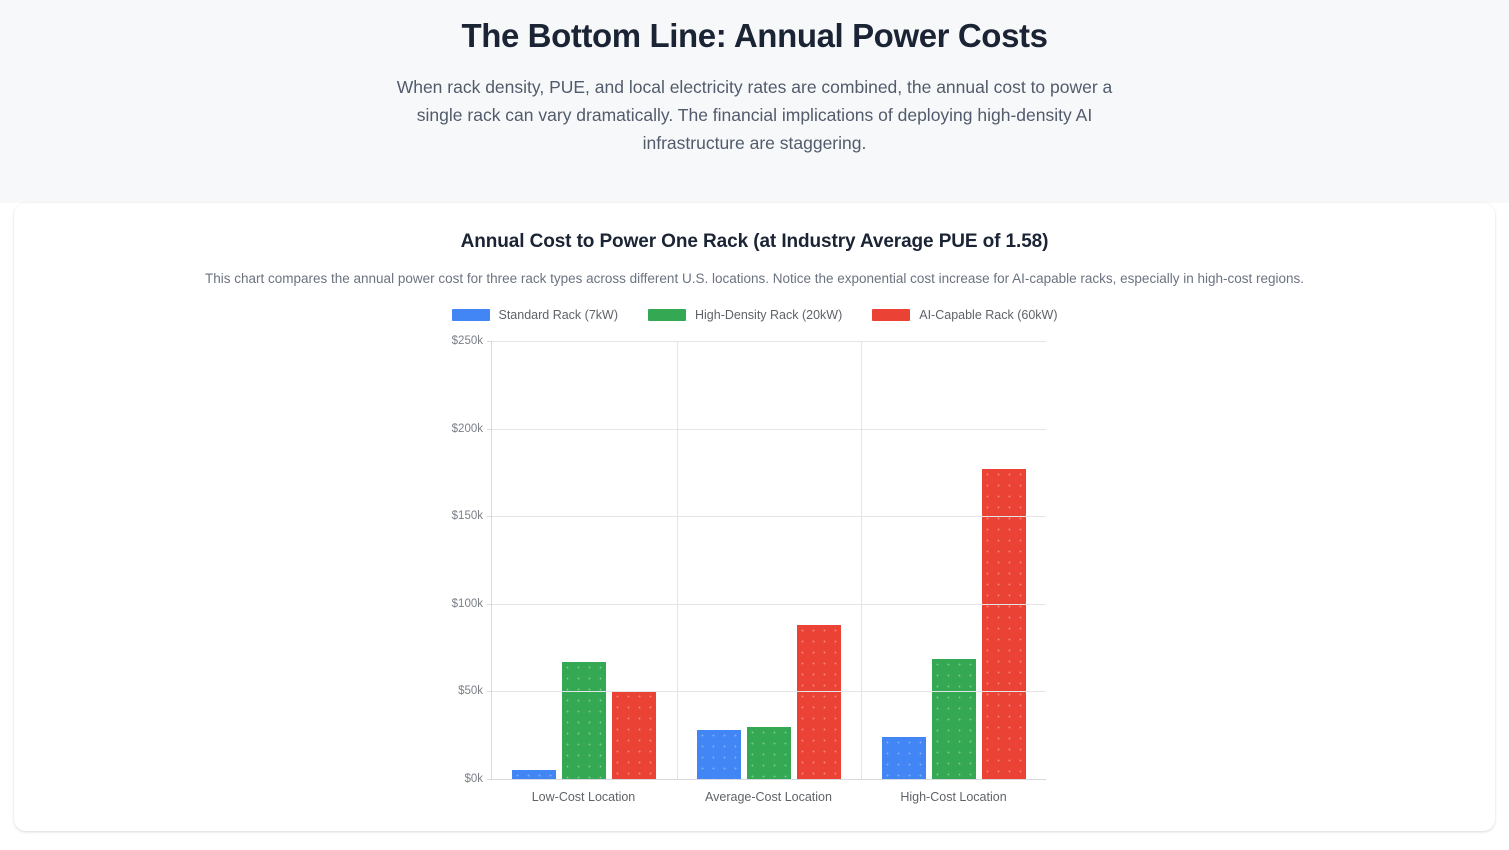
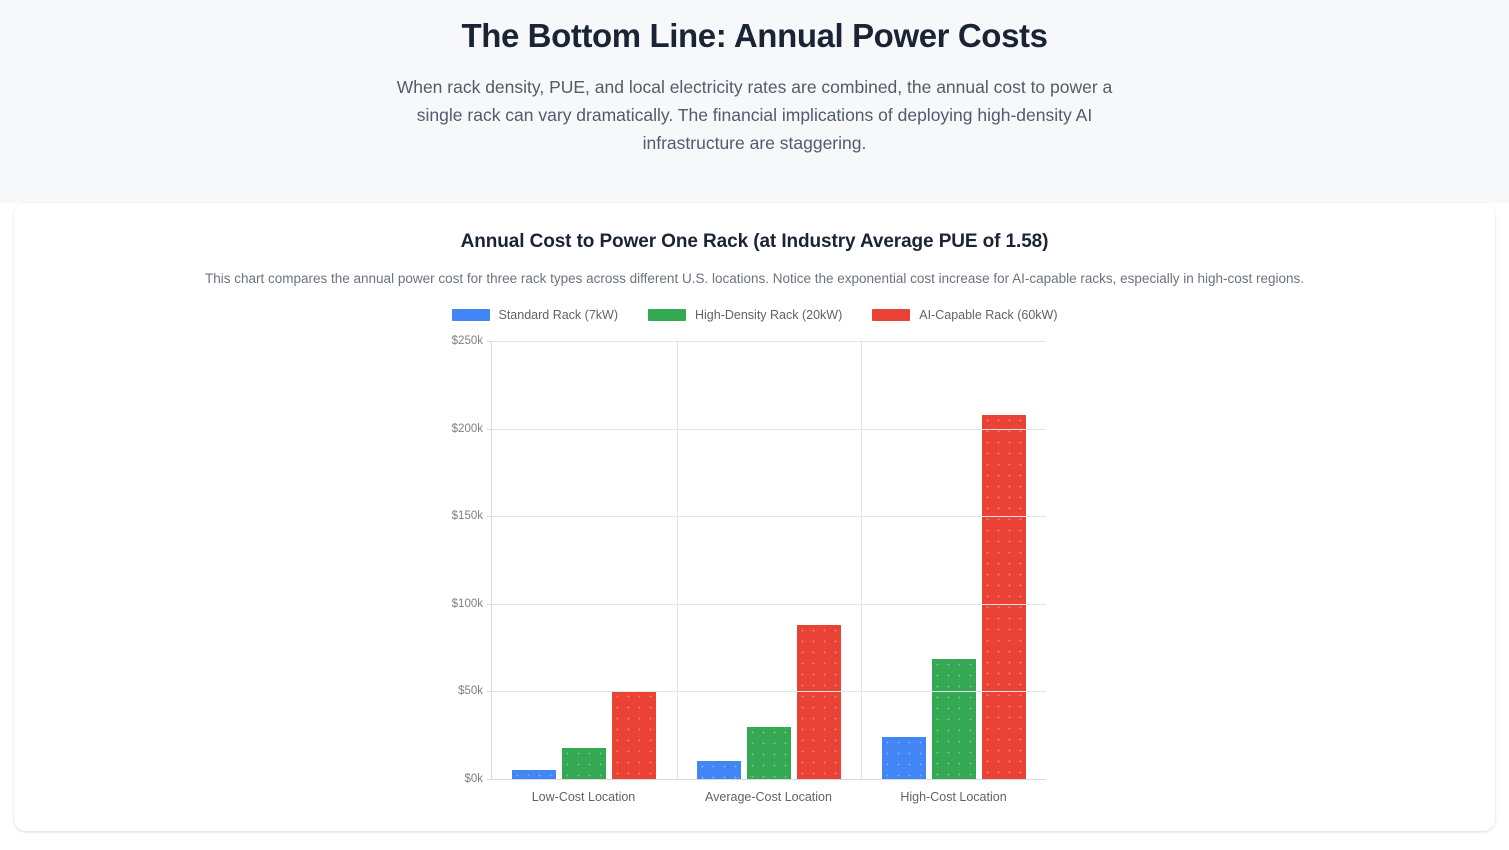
High-Density Rack (20kW)/Low-Cost Location: $67k -> $18k
Standard Rack (7kW)/Average-Cost Location: $28k -> $10k
AI-Capable Rack (60kW)/High-Cost Location: $177k -> $208k
